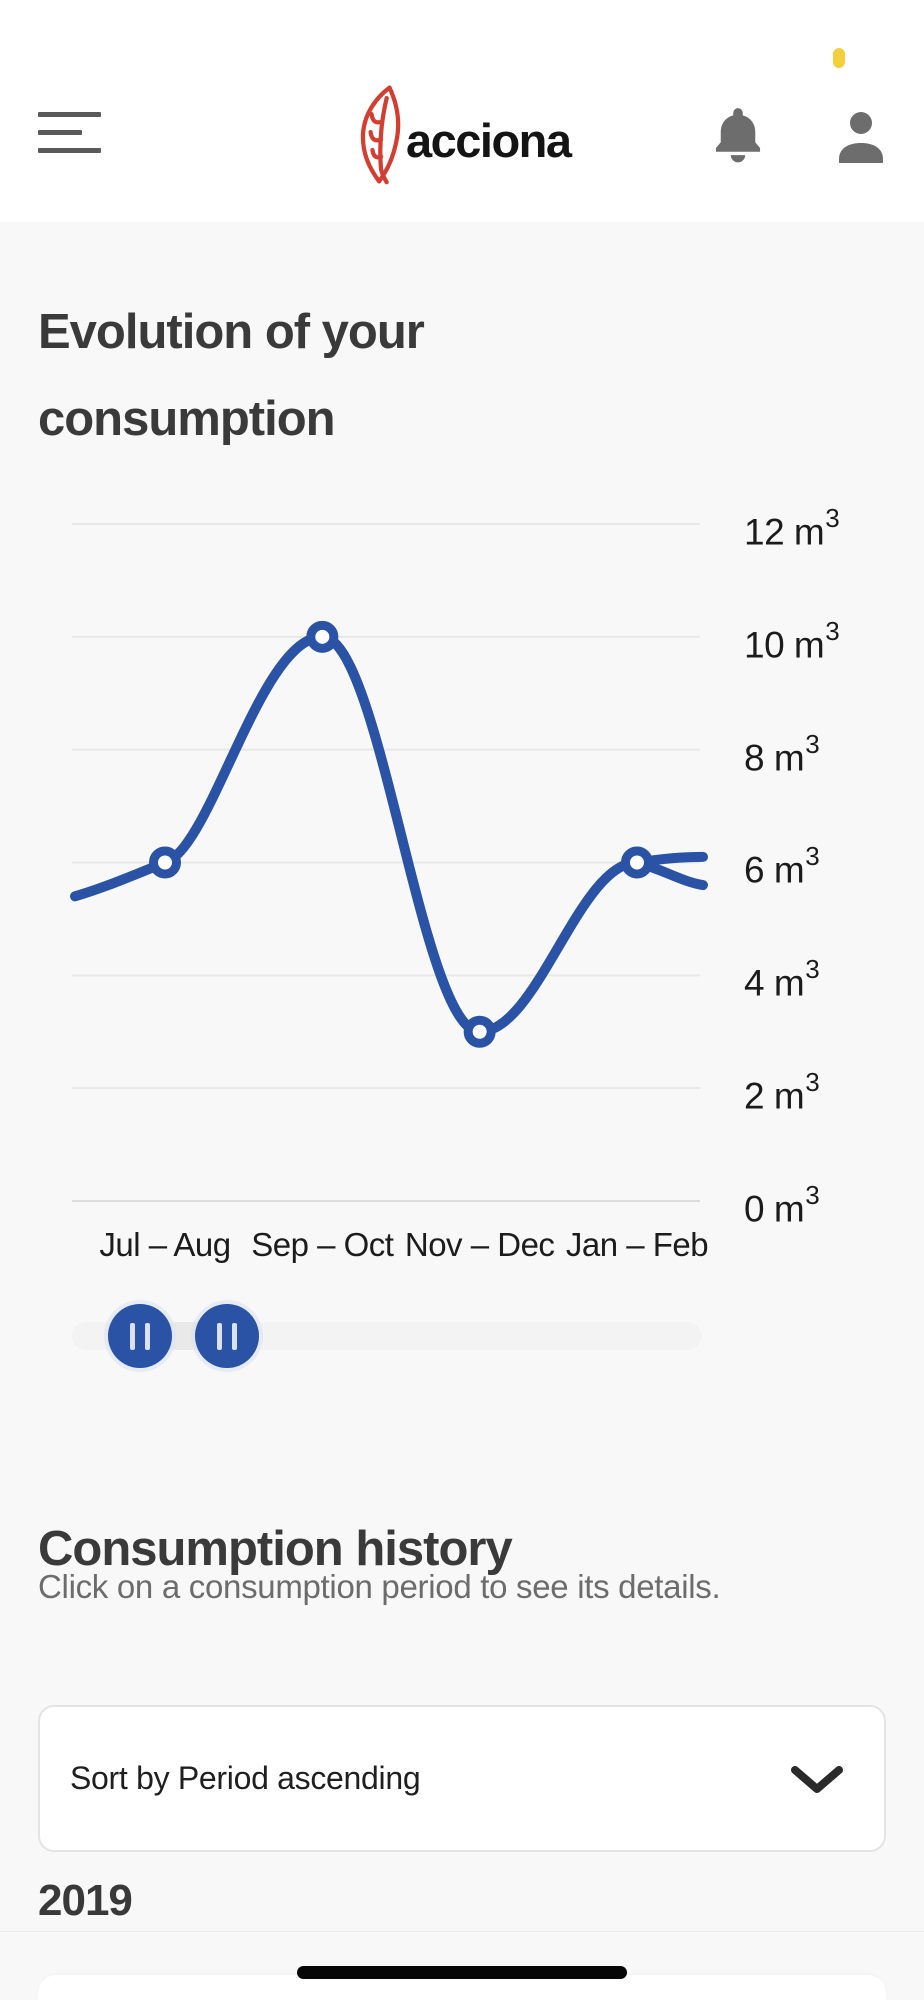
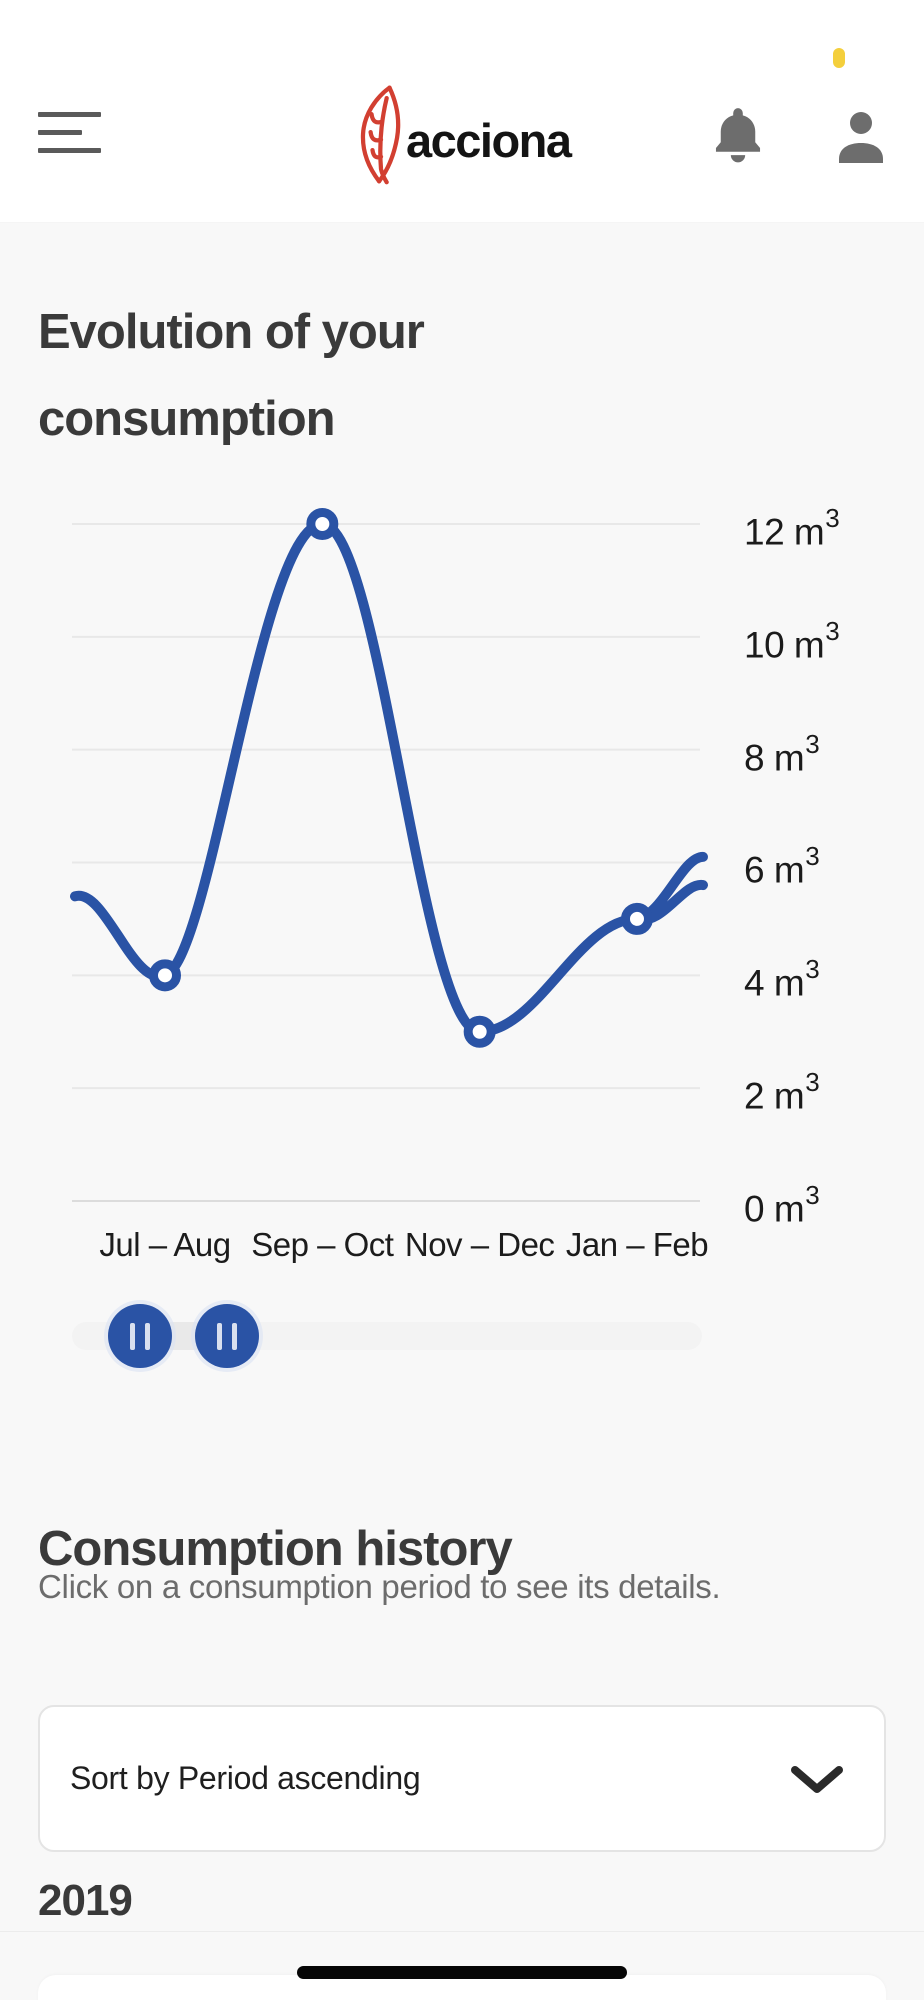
Jul – Aug: 6m -> 4m
Sep – Oct: 10m -> 12m
Jan – Feb: 6m -> 5m
